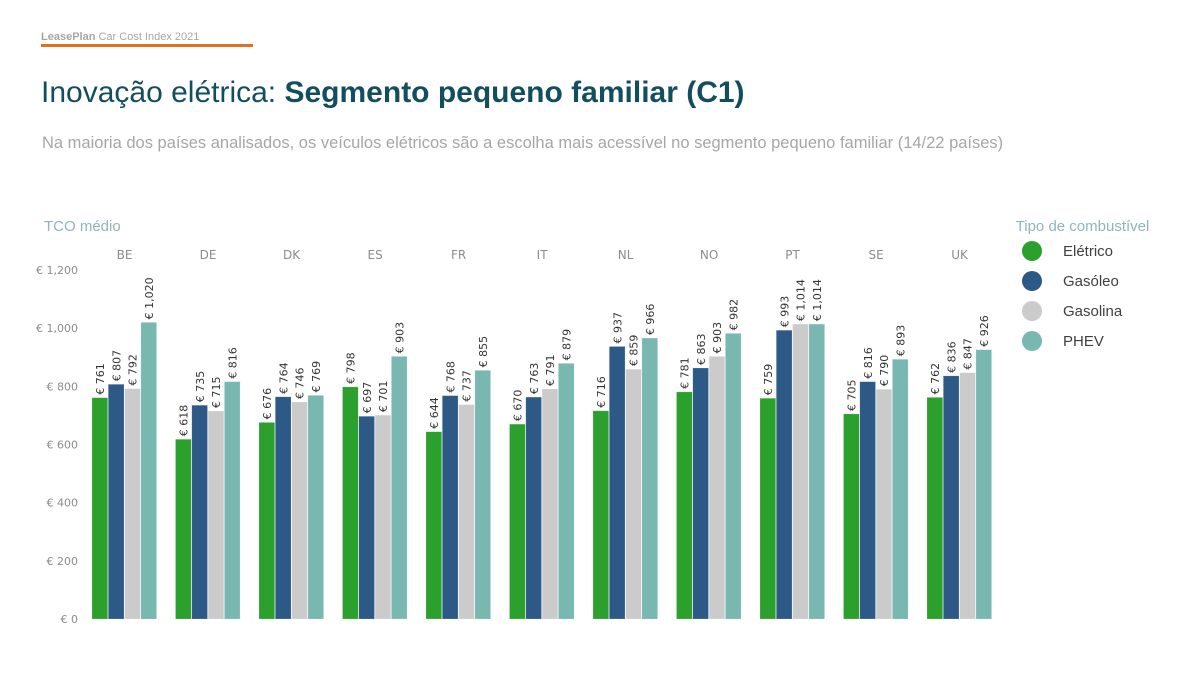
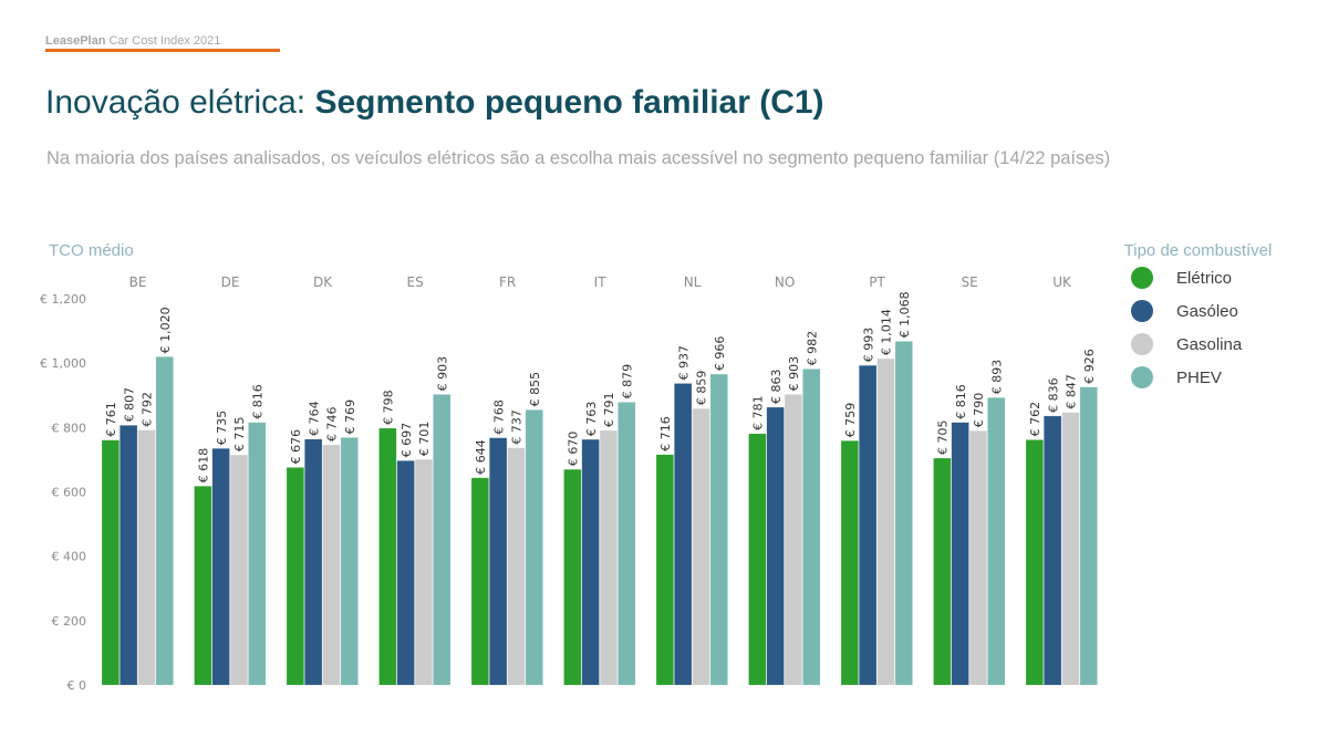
PHEV/PT: 1,014 -> 1,068
